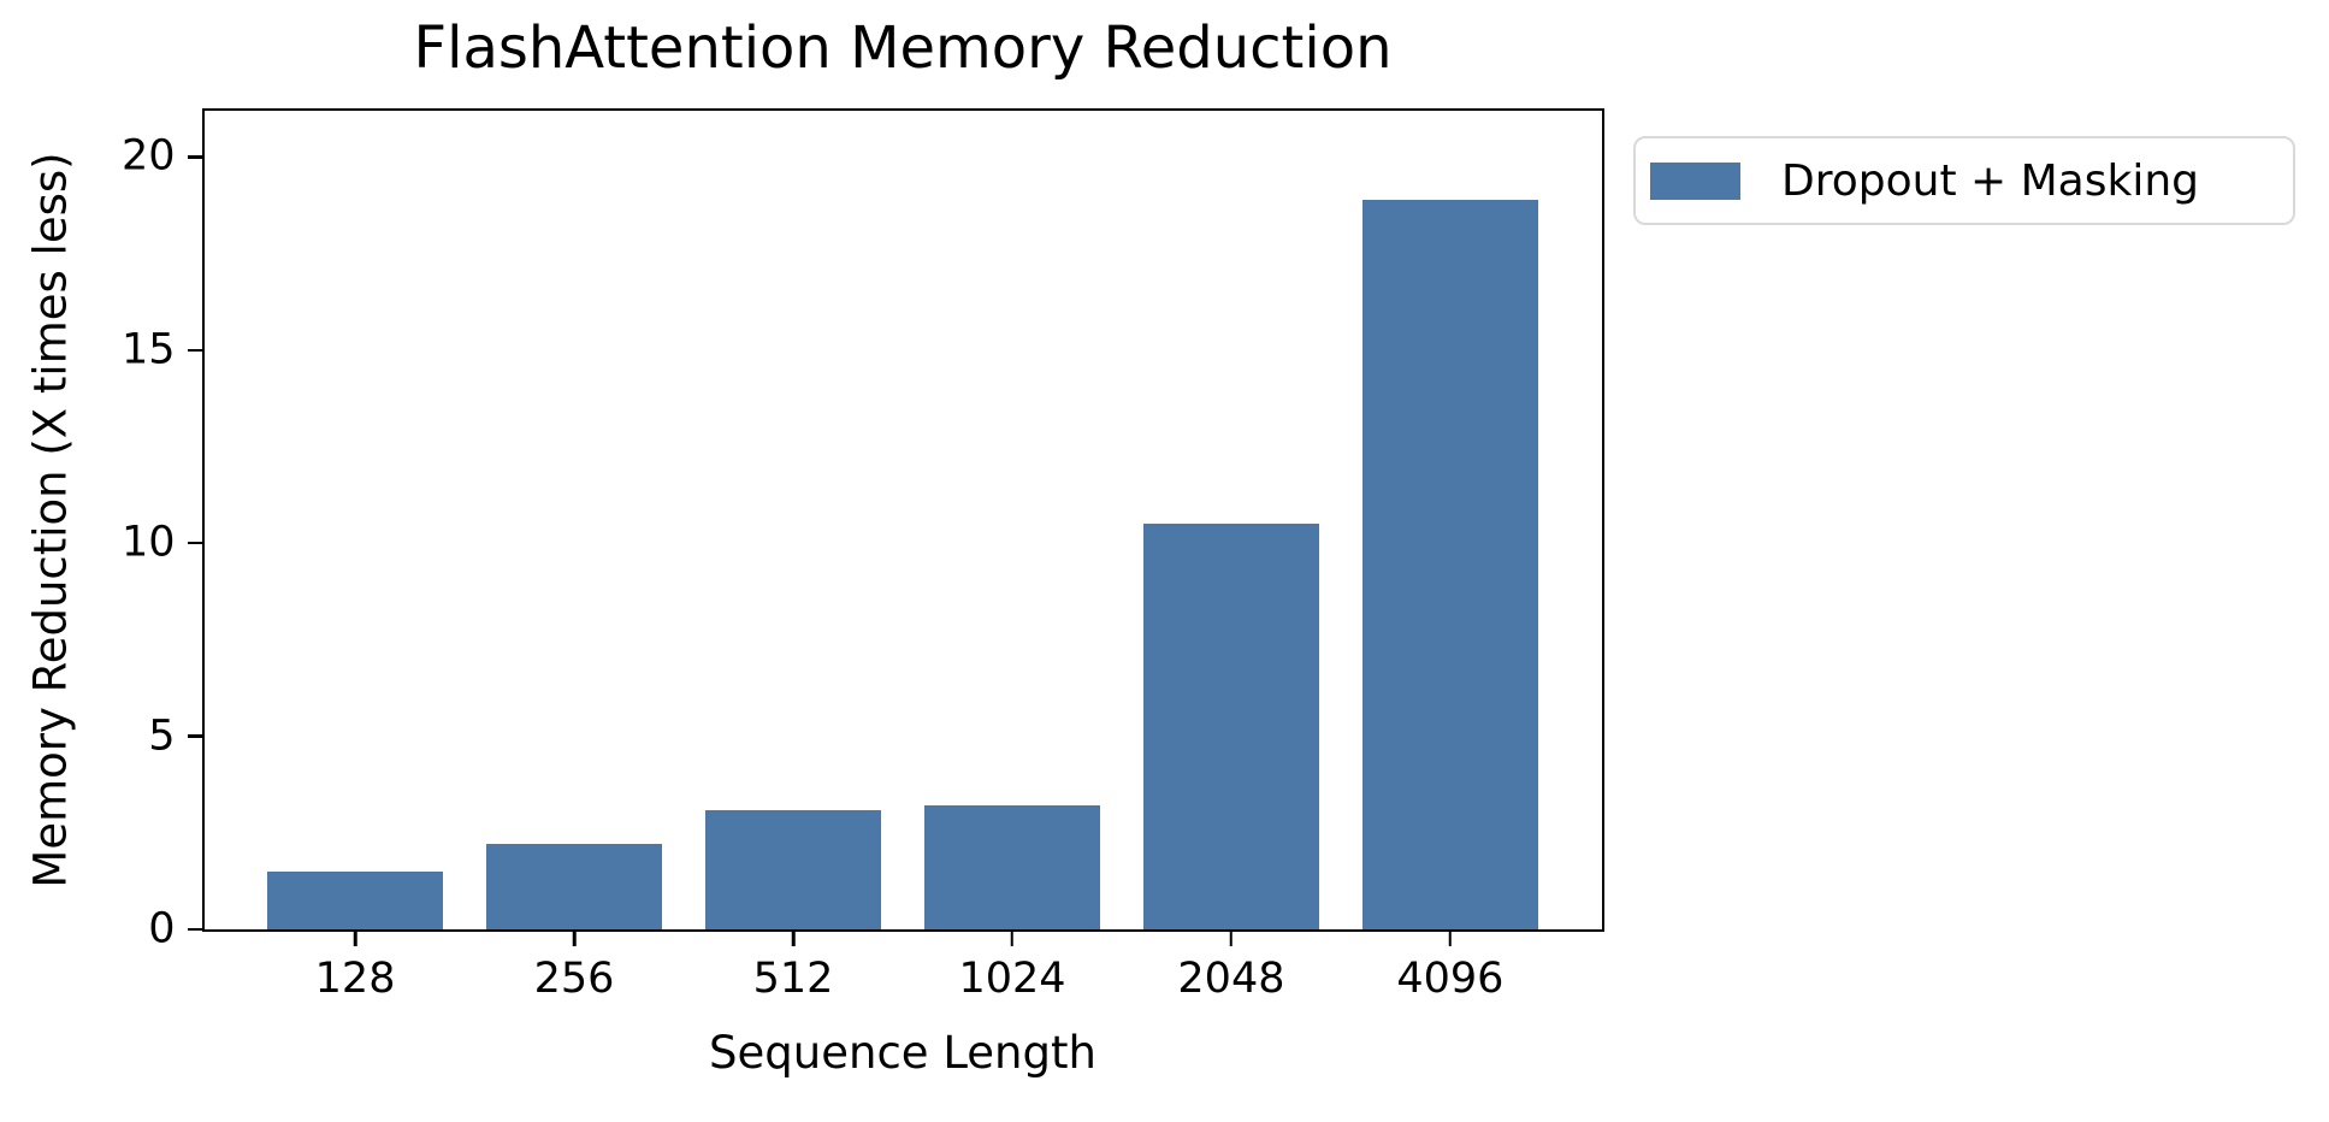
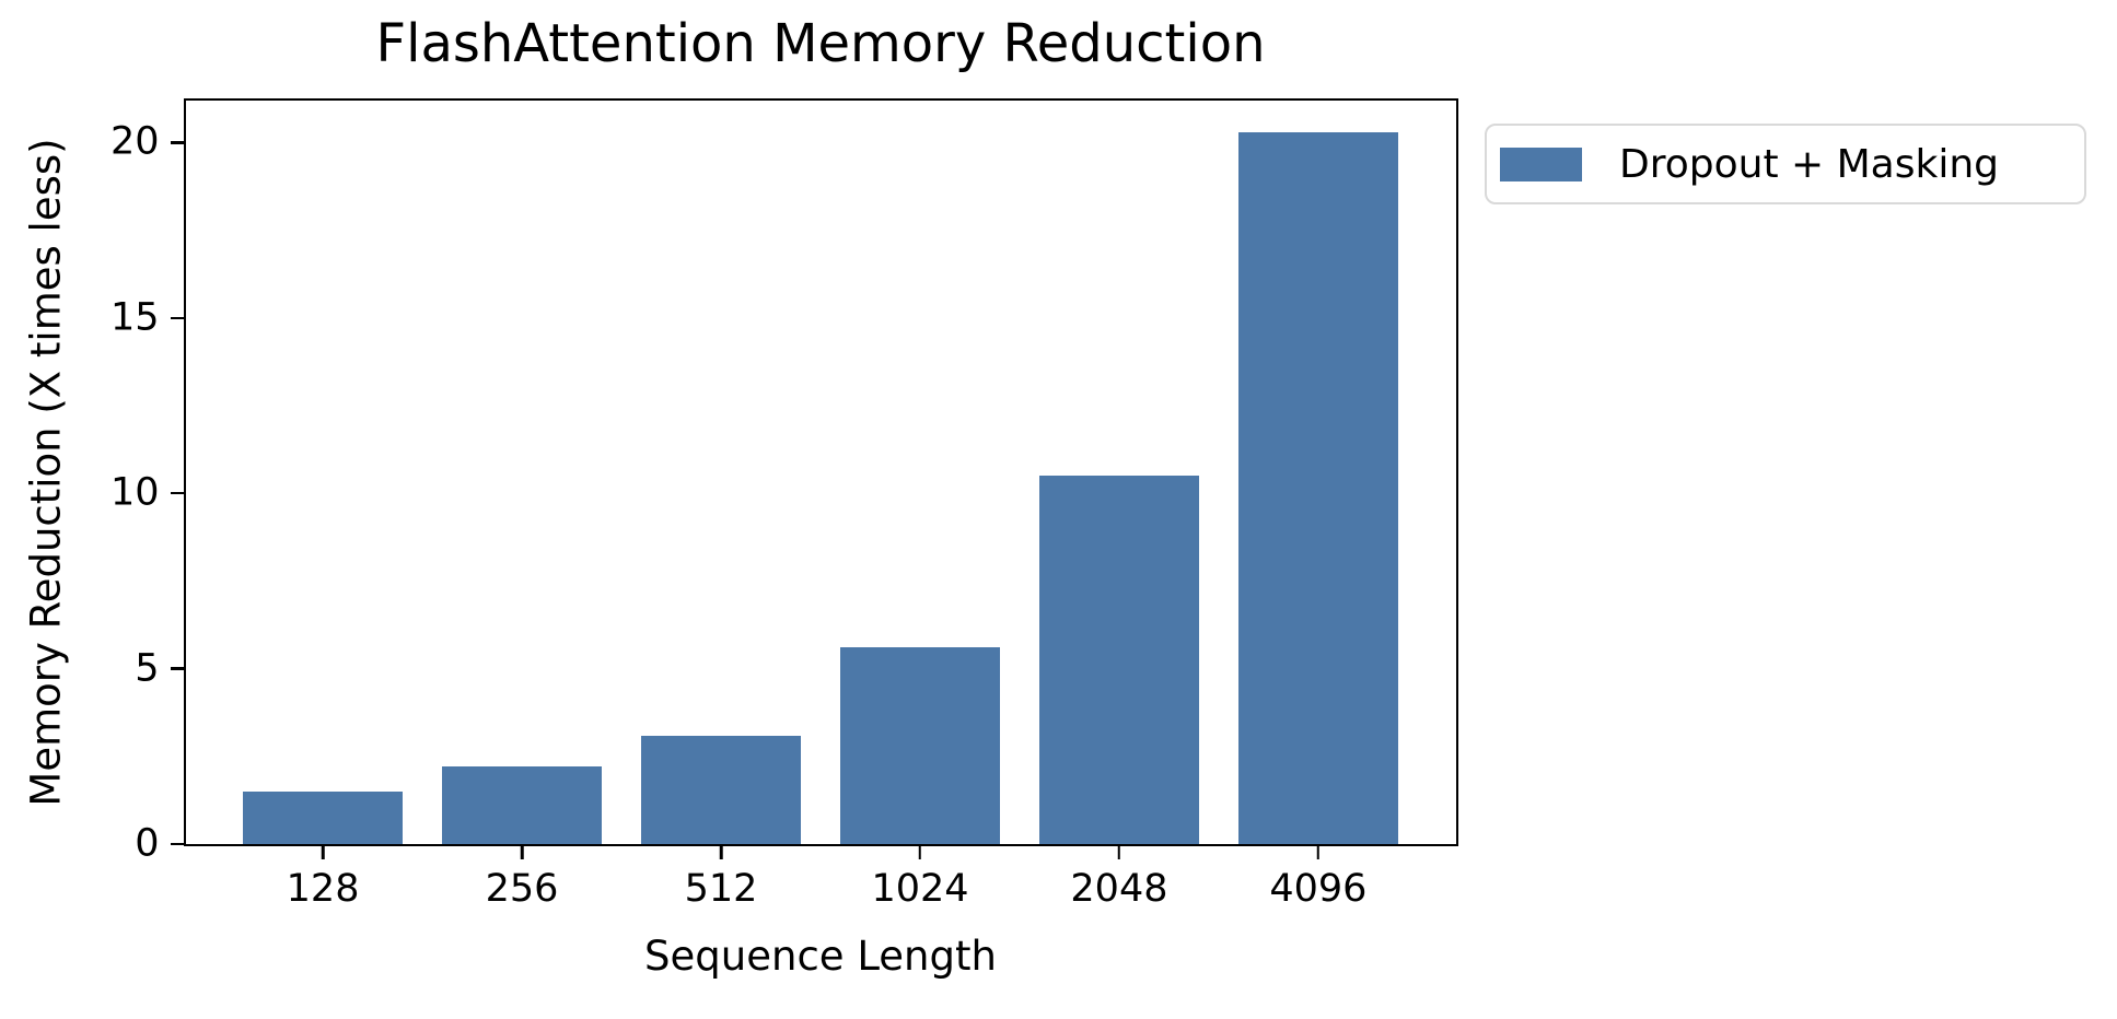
1024: 3.2 -> 5.6
4096: 18.9 -> 20.3
